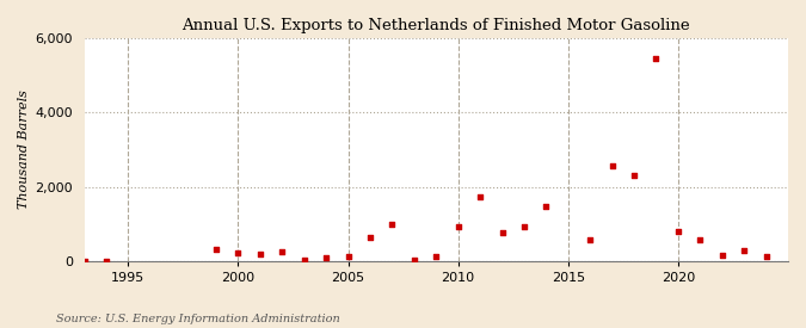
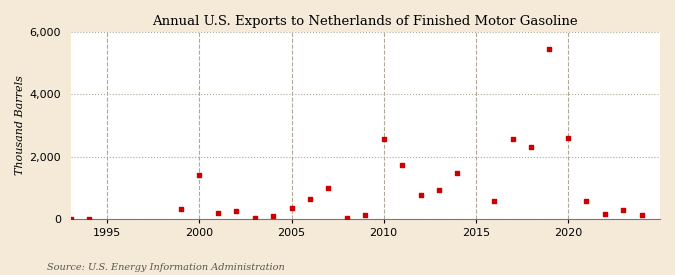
2000: 220 -> 1,400
2005: 130 -> 350
2010: 920 -> 2,550
2020: 790 -> 2,600
